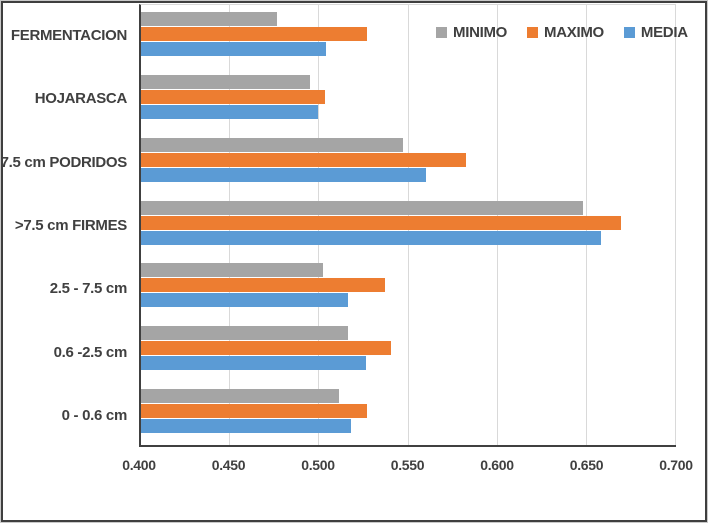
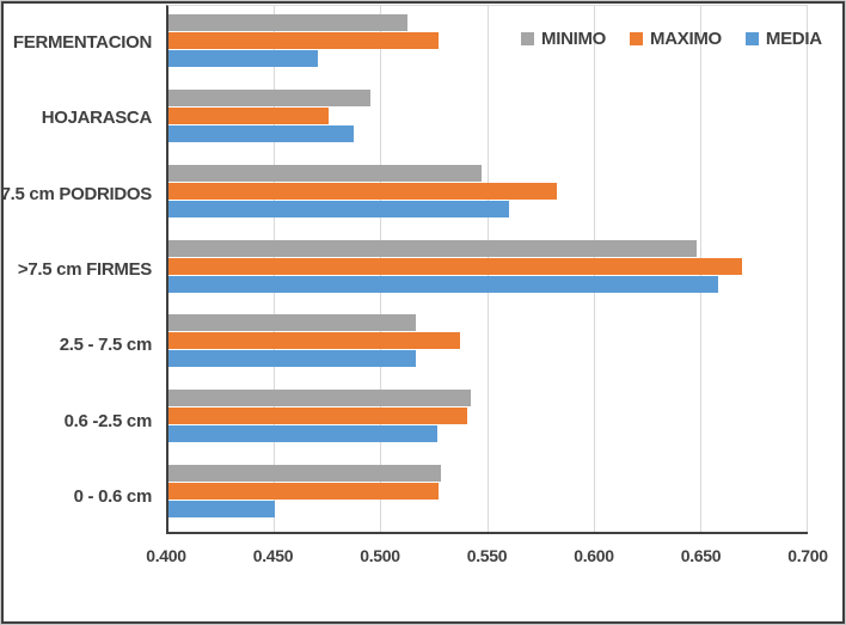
MINIMO/FERMENTACION: 0.476 -> 0.512
MEDIA/FERMENTACION: 0.504 -> 0.470
MAXIMO/HOJARASCA: 0.503 -> 0.475
MEDIA/HOJARASCA: 0.499 -> 0.487
MINIMO/2.5 - 7.5 cm: 0.502 -> 0.516
MINIMO/0.6 -2.5 cm: 0.516 -> 0.542
MINIMO/0 - 0.6 cm: 0.511 -> 0.528
MEDIA/0 - 0.6 cm: 0.518 -> 0.450
